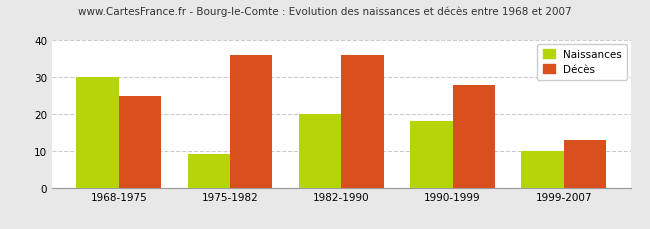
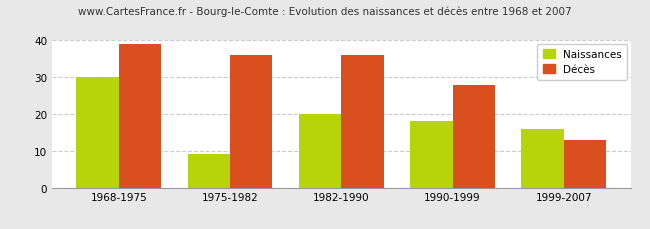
Décès/1968-1975: 25 -> 39
Naissances/1999-2007: 10 -> 16
